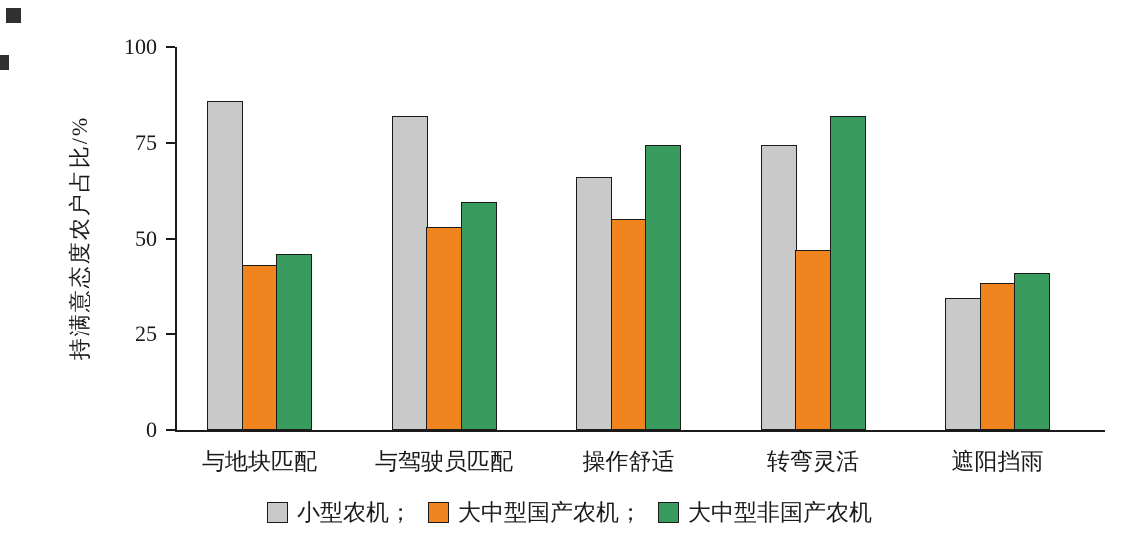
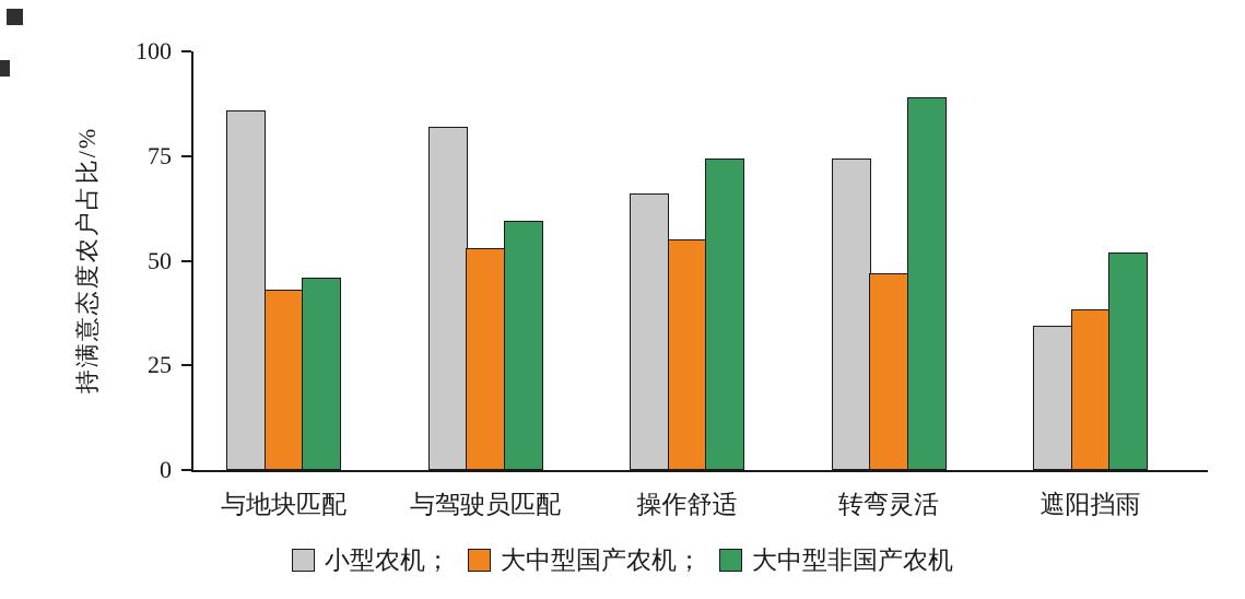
大中型非国产农机/转弯灵活: 82 -> 89
大中型非国产农机/遮阳挡雨: 41 -> 52
